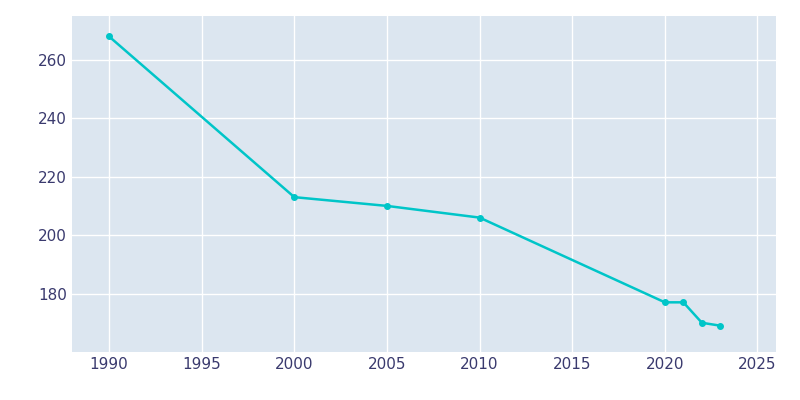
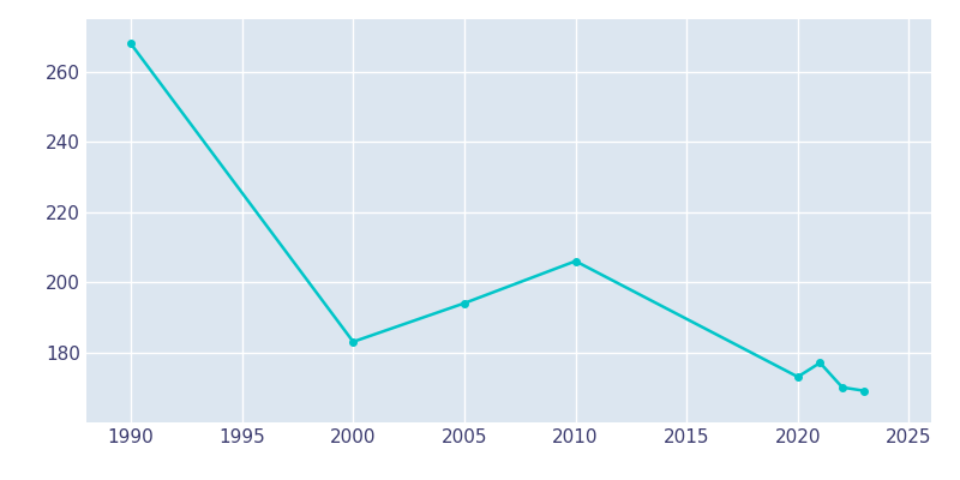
2000: 213 -> 183
2005: 210 -> 194
2020: 177 -> 173
